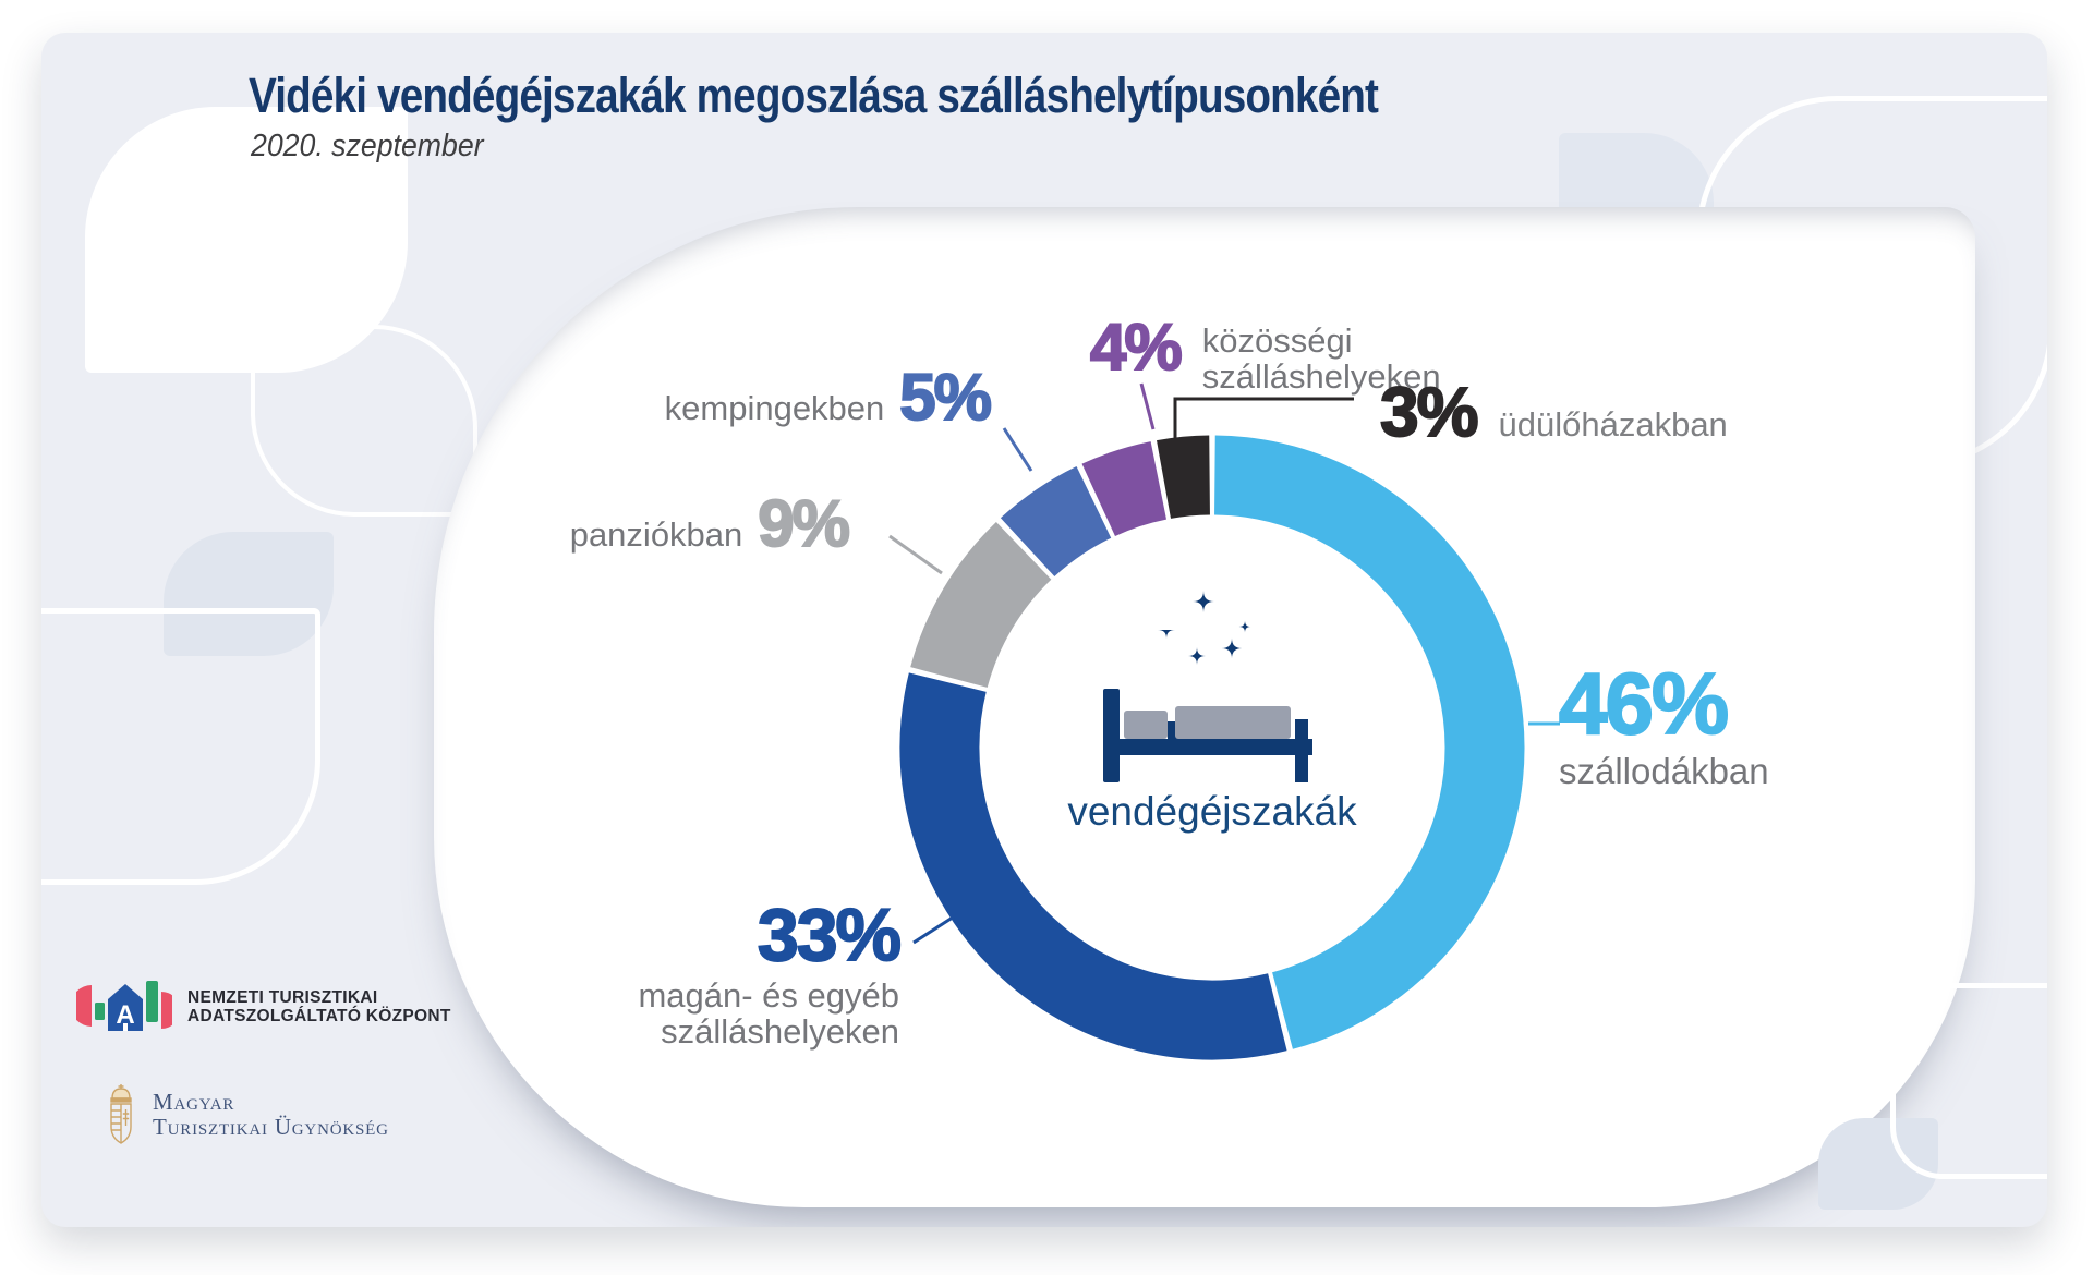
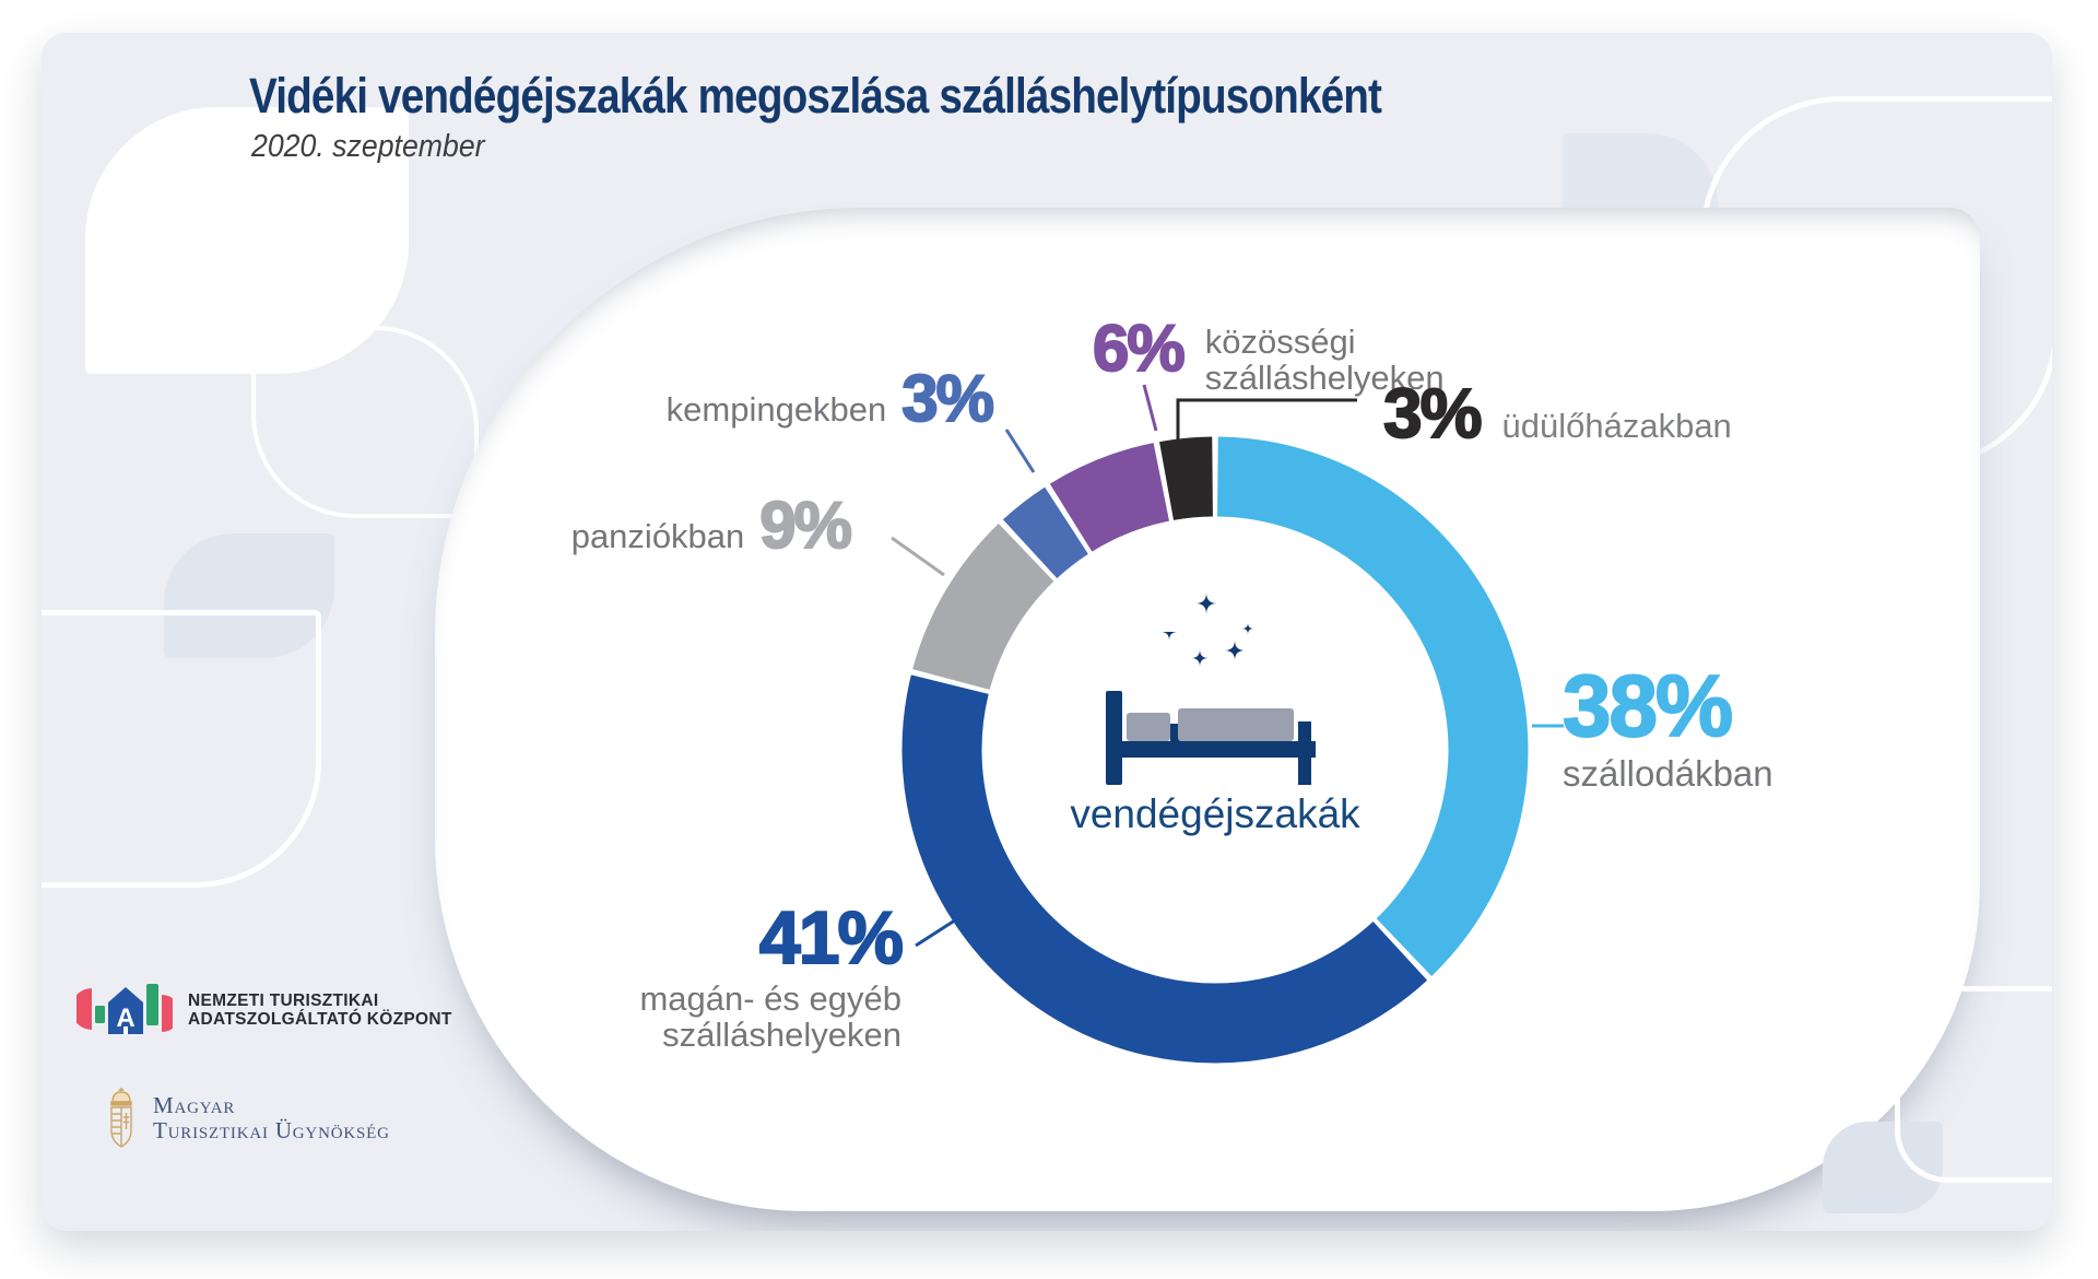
szállodákban: 46% -> 38%
magán- és egyéb szálláshelyeken: 33% -> 41%
kempingekben: 5% -> 3%
közösségi szálláshelyeken: 4% -> 6%
